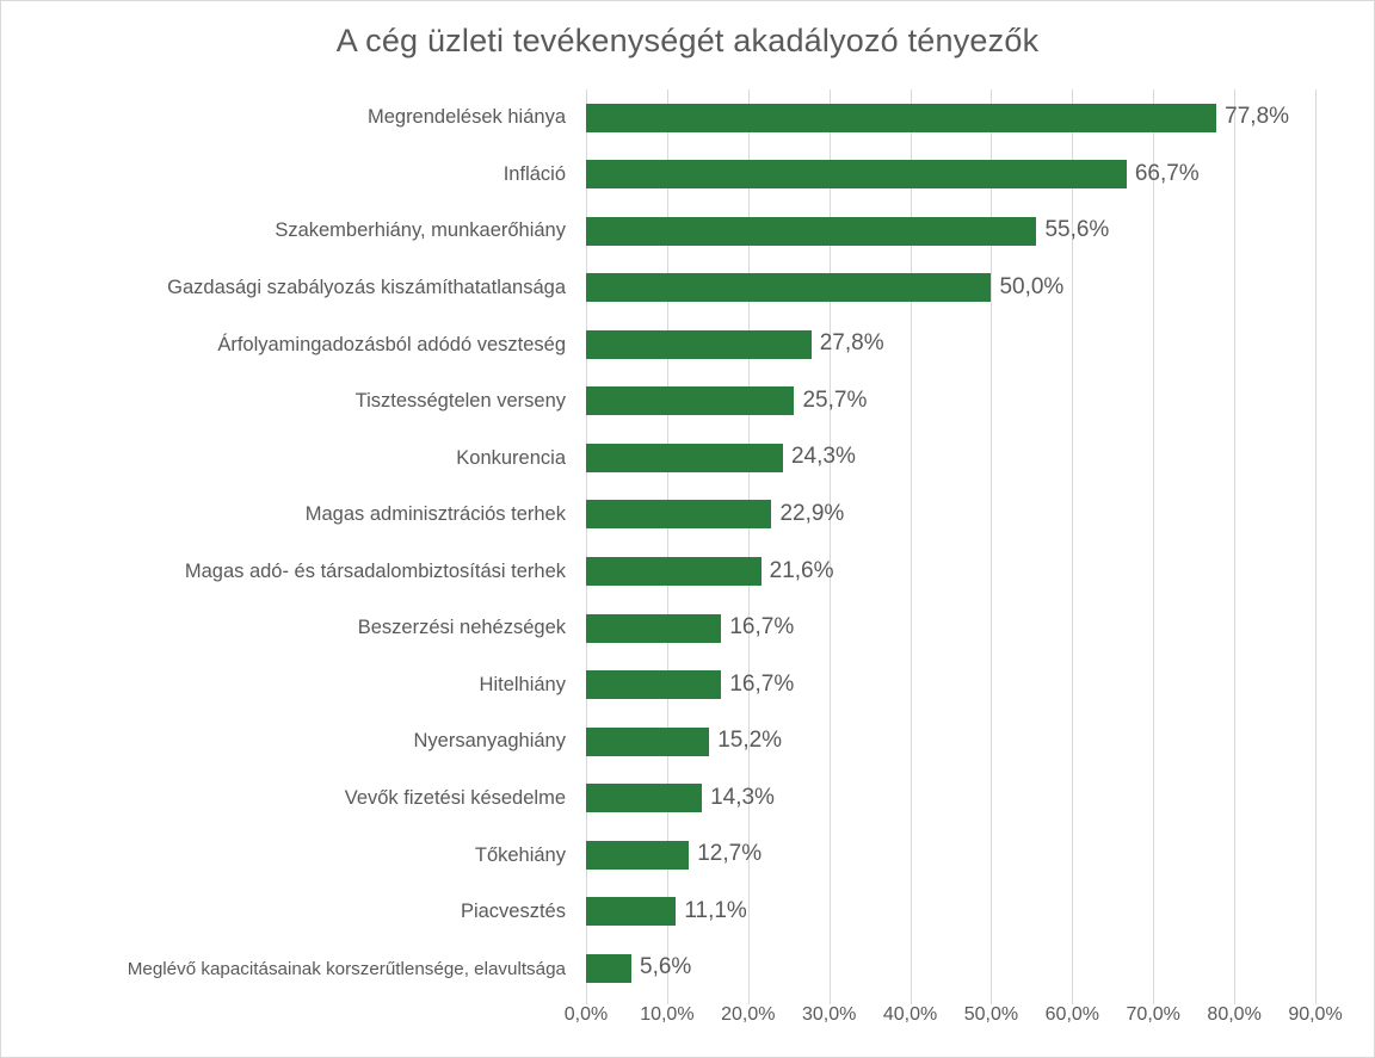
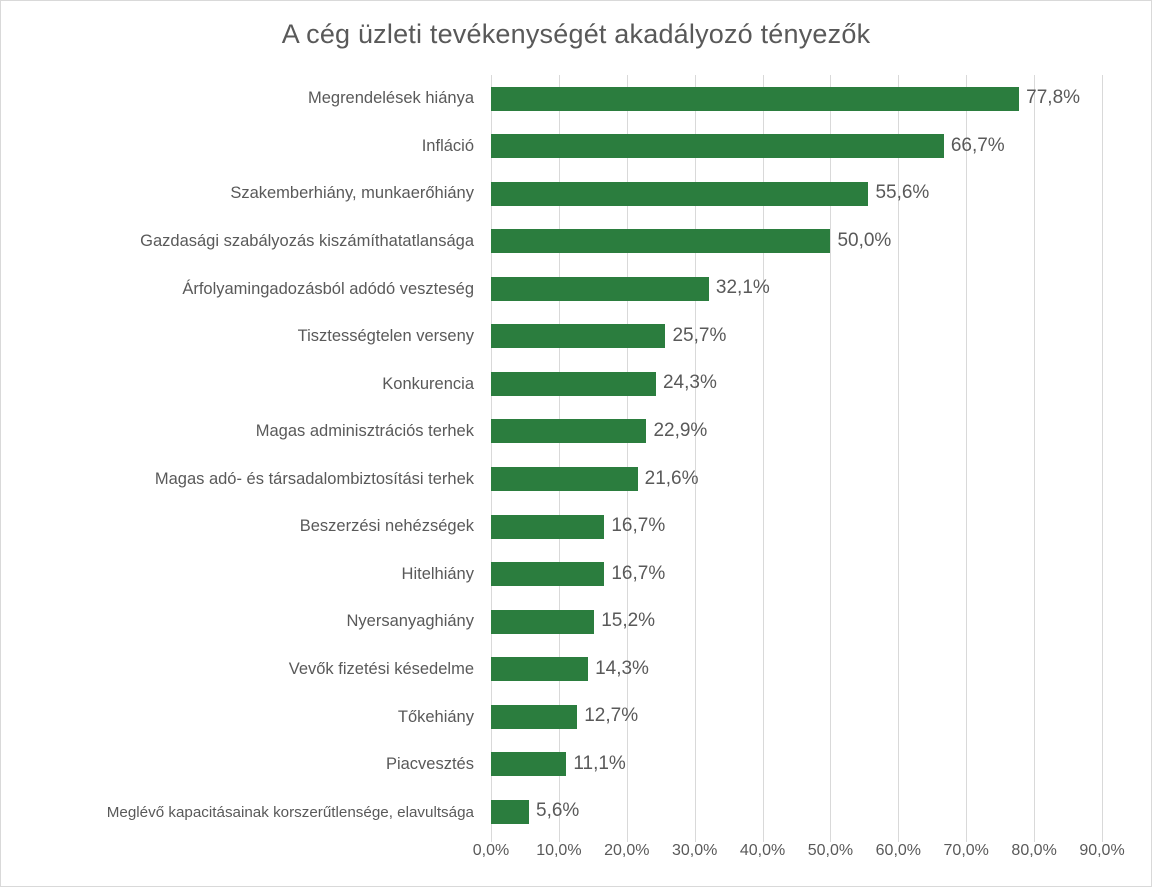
Árfolyamingadozásból adódó veszteség: 27,8% -> 32,1%
